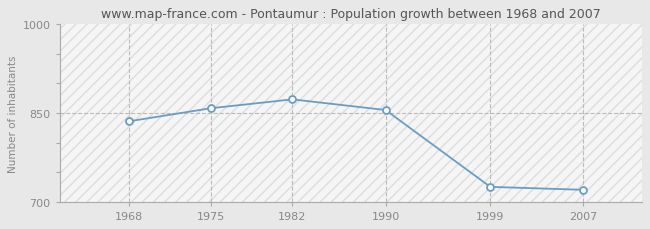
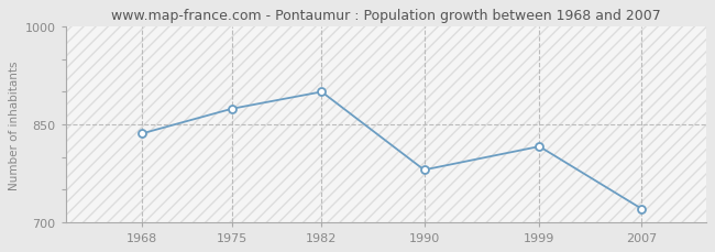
1975: 858 -> 874
1982: 873 -> 900
1990: 855 -> 780
1999: 725 -> 816
